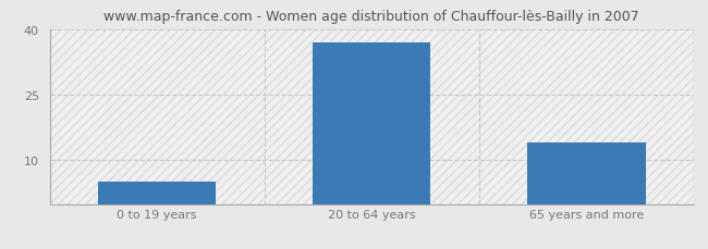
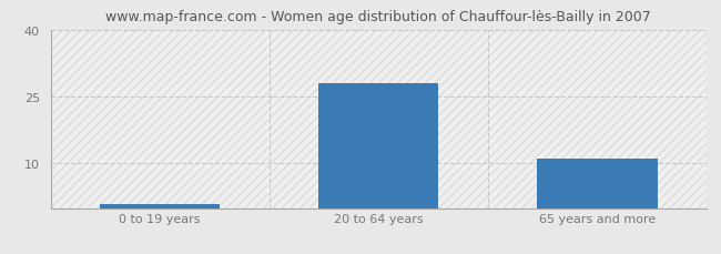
0 to 19 years: 5 -> 1
20 to 64 years: 37 -> 28
65 years and more: 14 -> 11
